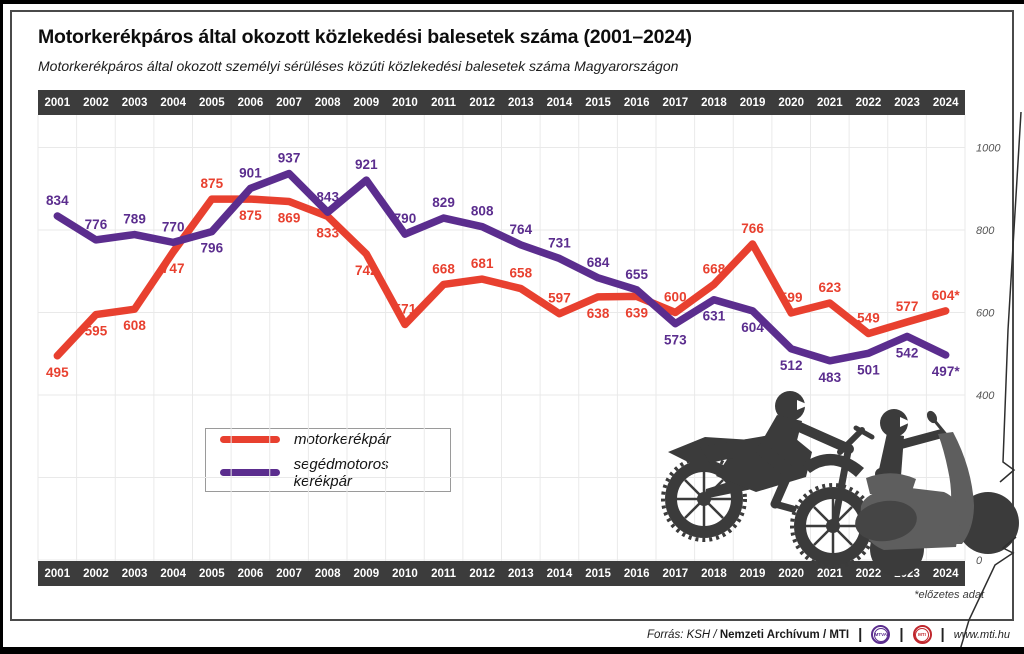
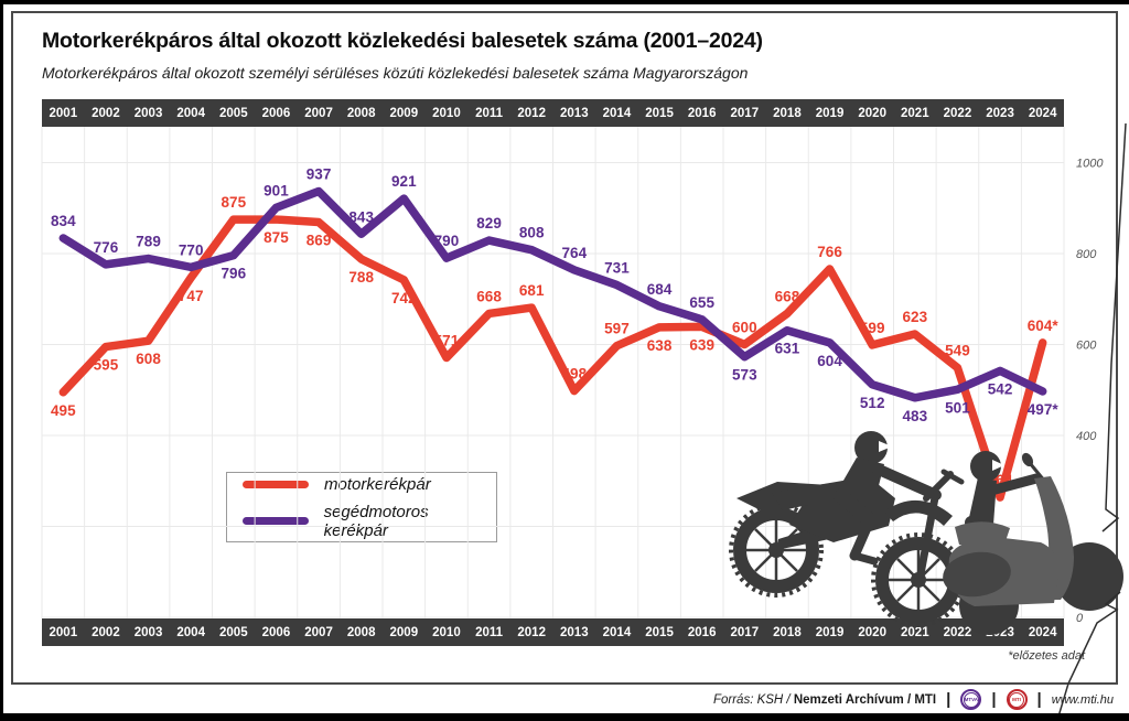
motorkerékpár/2008: 833 -> 788
motorkerékpár/2013: 658 -> 498
motorkerékpár/2023: 577 -> 264
